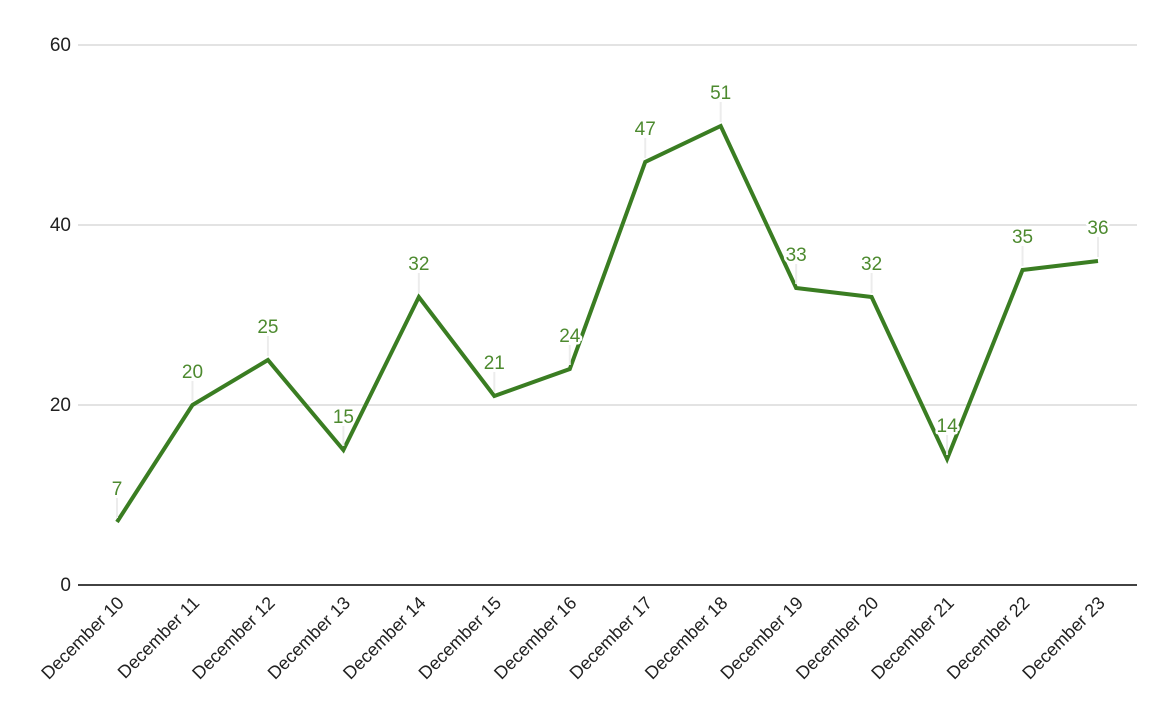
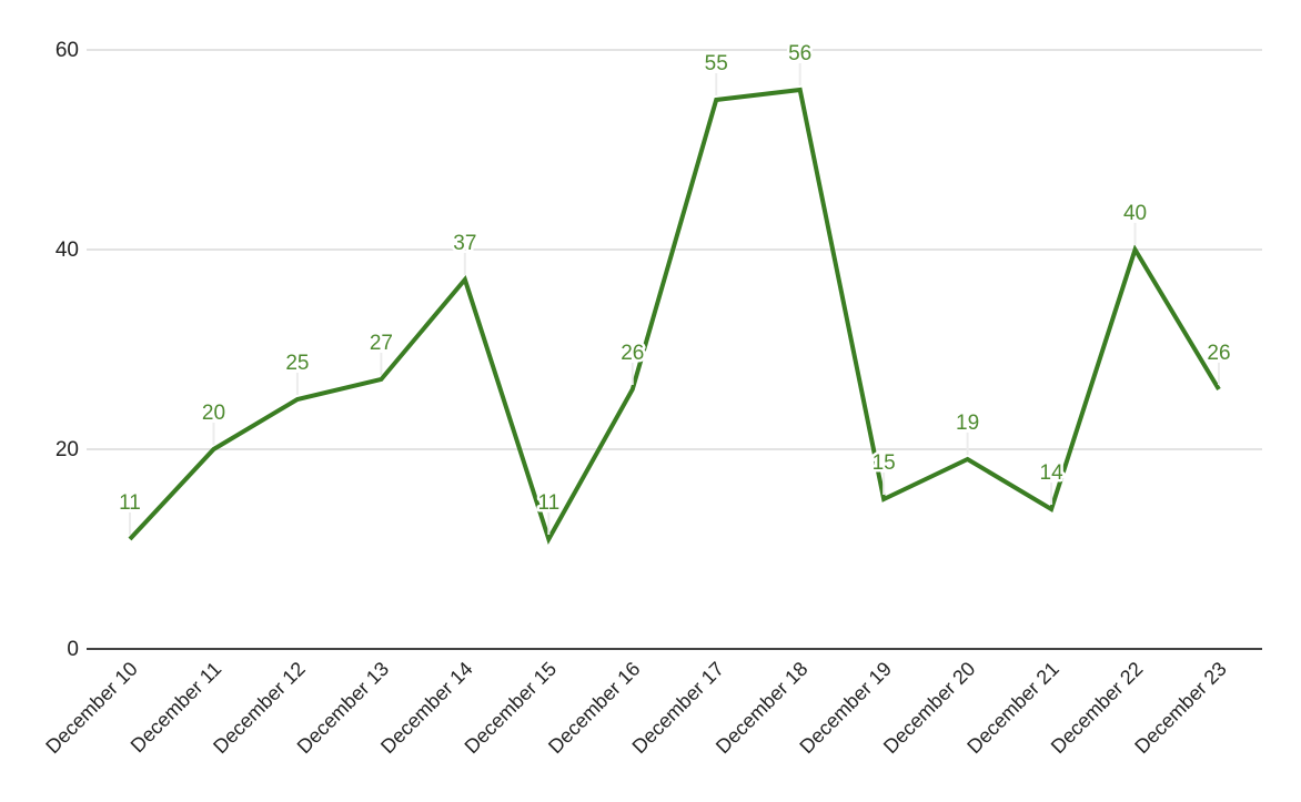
December 10: 7 -> 11
December 13: 15 -> 27
December 14: 32 -> 37
December 15: 21 -> 11
December 16: 24 -> 26
December 17: 47 -> 55
December 18: 51 -> 56
December 19: 33 -> 15
December 20: 32 -> 19
December 22: 35 -> 40
December 23: 36 -> 26
